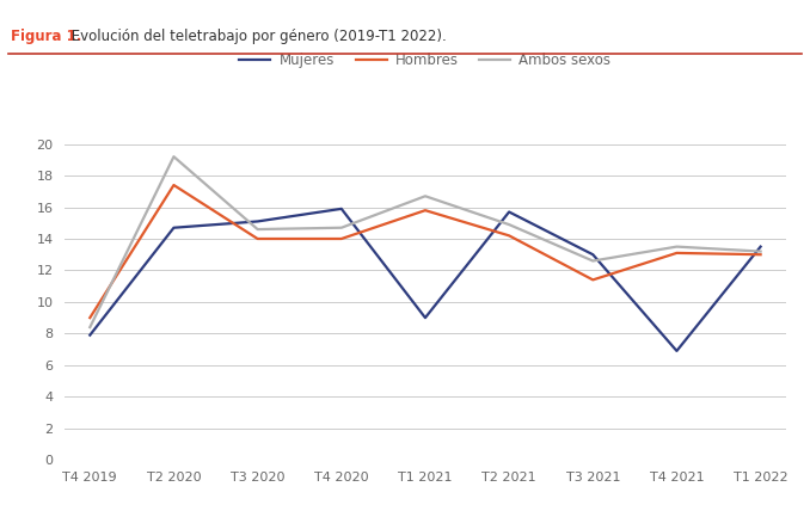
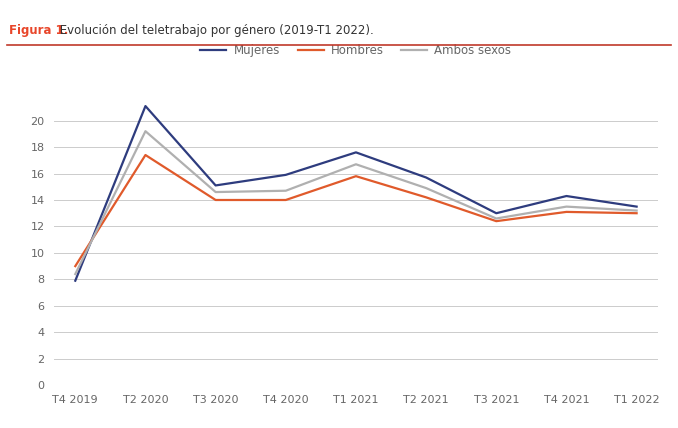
Mujeres/T2 2020: 14.7 -> 21.1
Mujeres/T1 2021: 9.0 -> 17.6
Hombres/T3 2021: 11.4 -> 12.4
Mujeres/T4 2021: 6.9 -> 14.3
